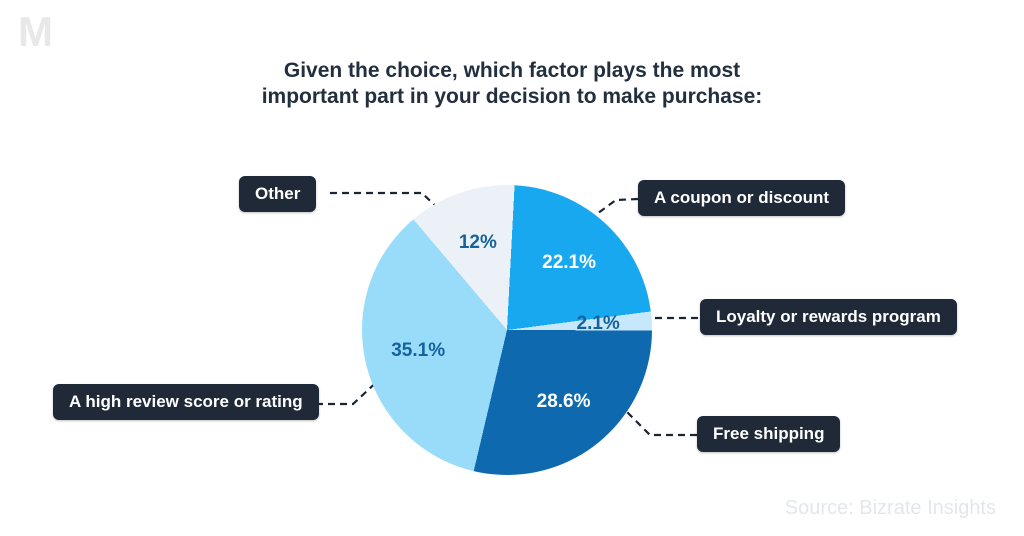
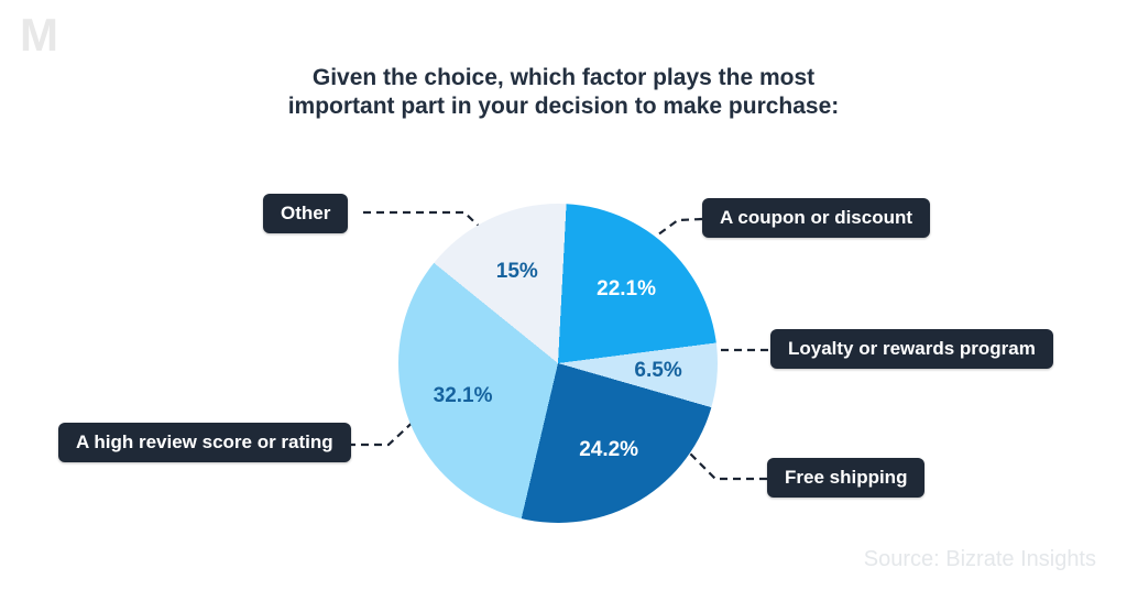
Loyalty or rewards program: 2.1% -> 6.5%
Free shipping: 28.6% -> 24.2%
A high review score or rating: 35.1% -> 32.1%
Other: 12% -> 15%
